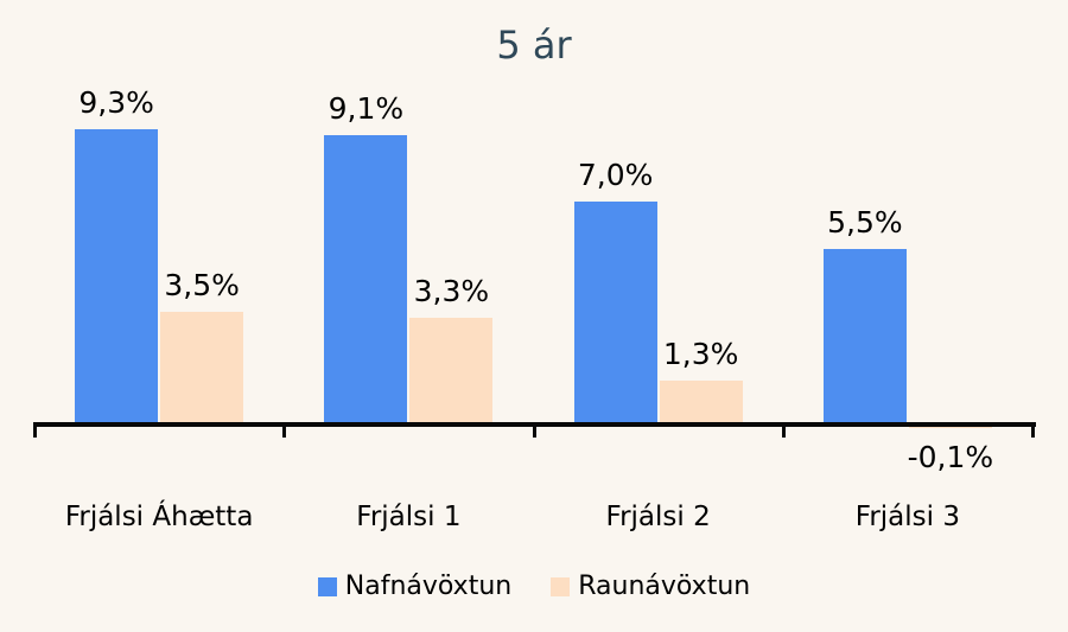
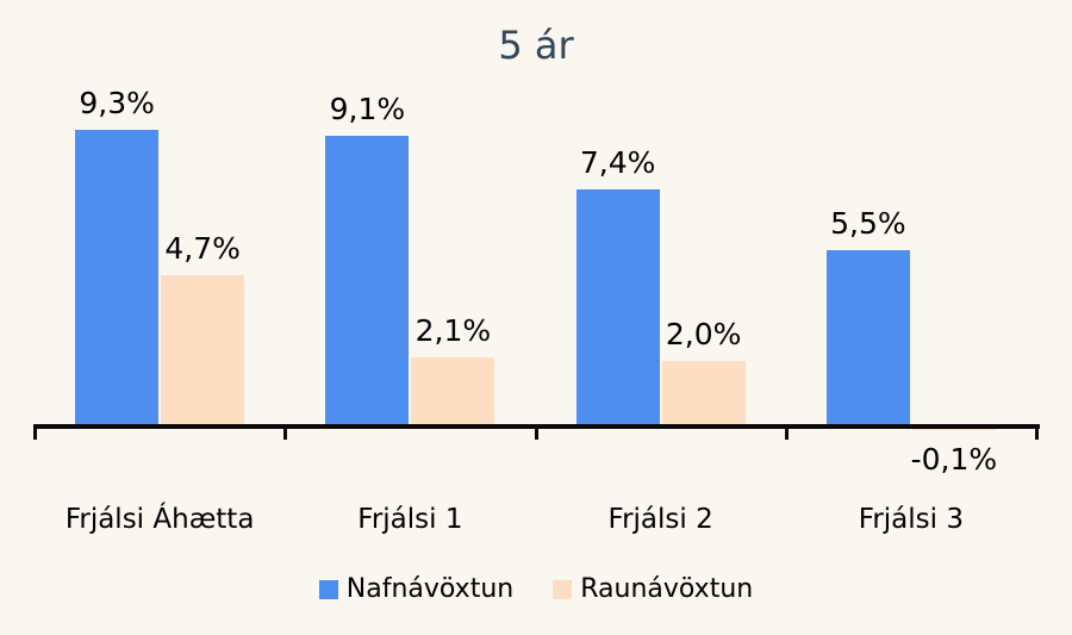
Raunávöxtun/Frjálsi Áhætta: 3,5% -> 4,7%
Raunávöxtun/Frjálsi 1: 3,3% -> 2,1%
Nafnávöxtun/Frjálsi 2: 7,0% -> 7,4%
Raunávöxtun/Frjálsi 2: 1,3% -> 2,0%
